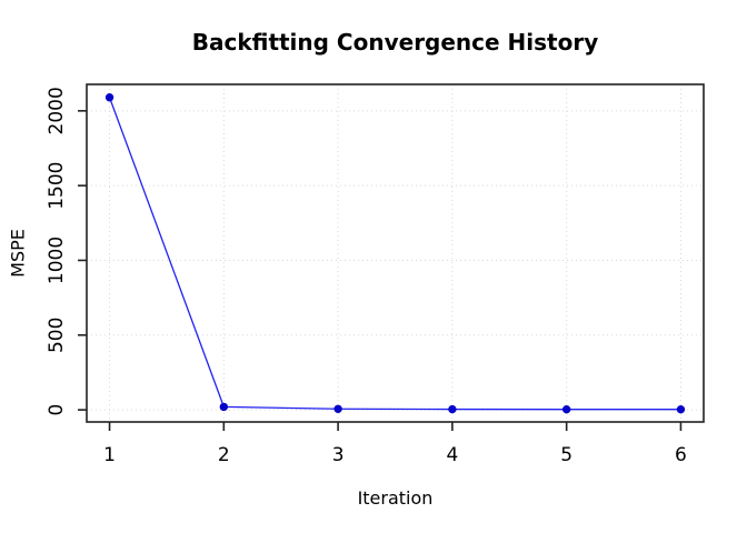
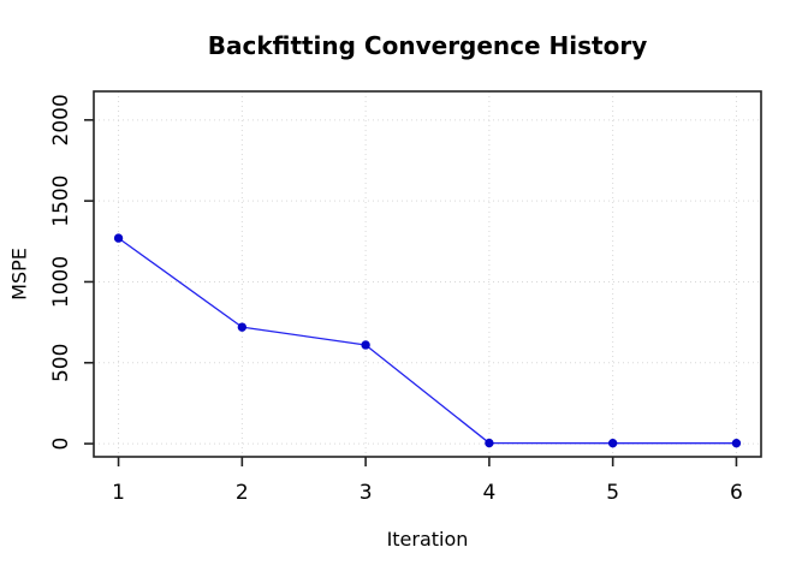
1: 2090 -> 1270
2: 20 -> 720
3: 10 -> 610
